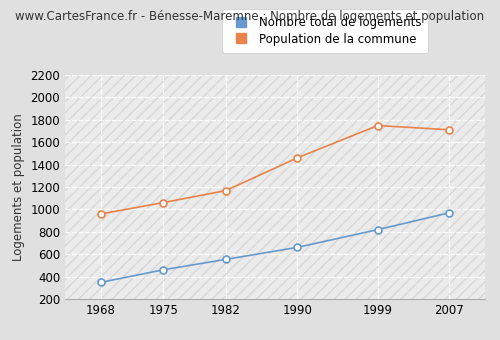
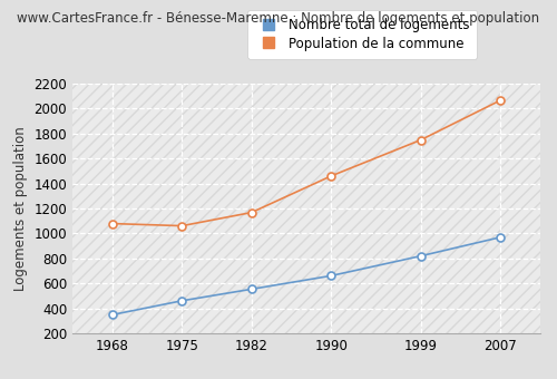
Population de la commune/1968: 960 -> 1080
Population de la commune/2007: 1710 -> 2060
